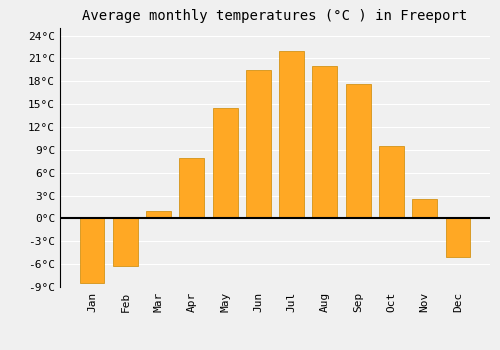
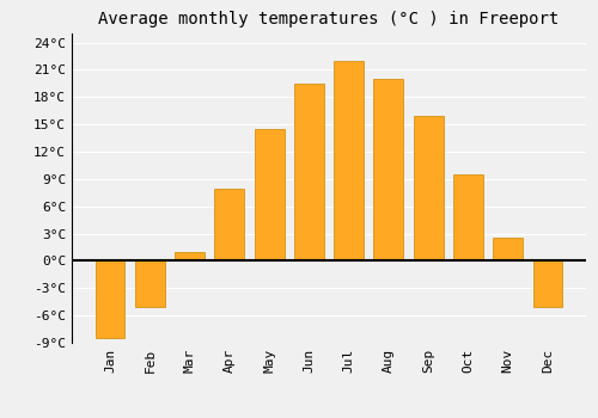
Feb: -6.2°C -> -5.0°C
Sep: 17.6°C -> 16.0°C
